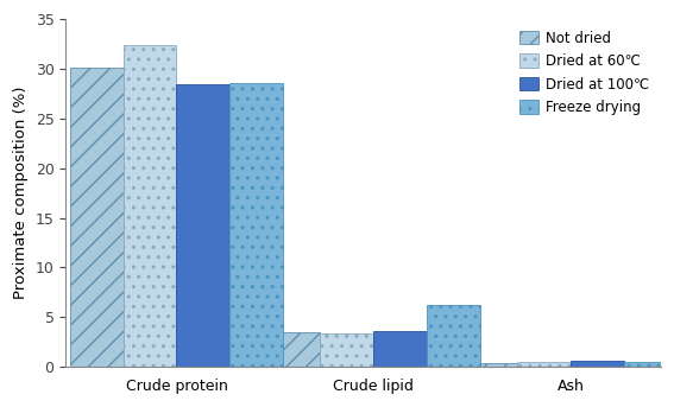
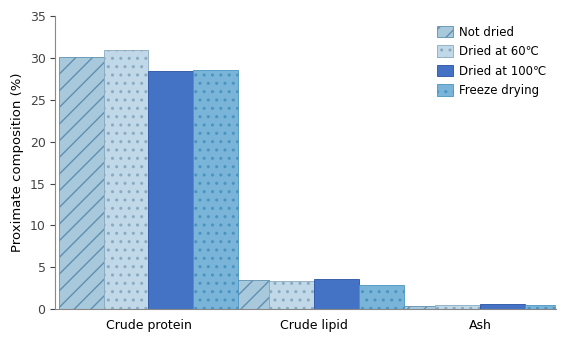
Dried at 60℃/Crude protein: 32.4 -> 31.0
Freeze drying/Crude lipid: 6.2 -> 2.9
